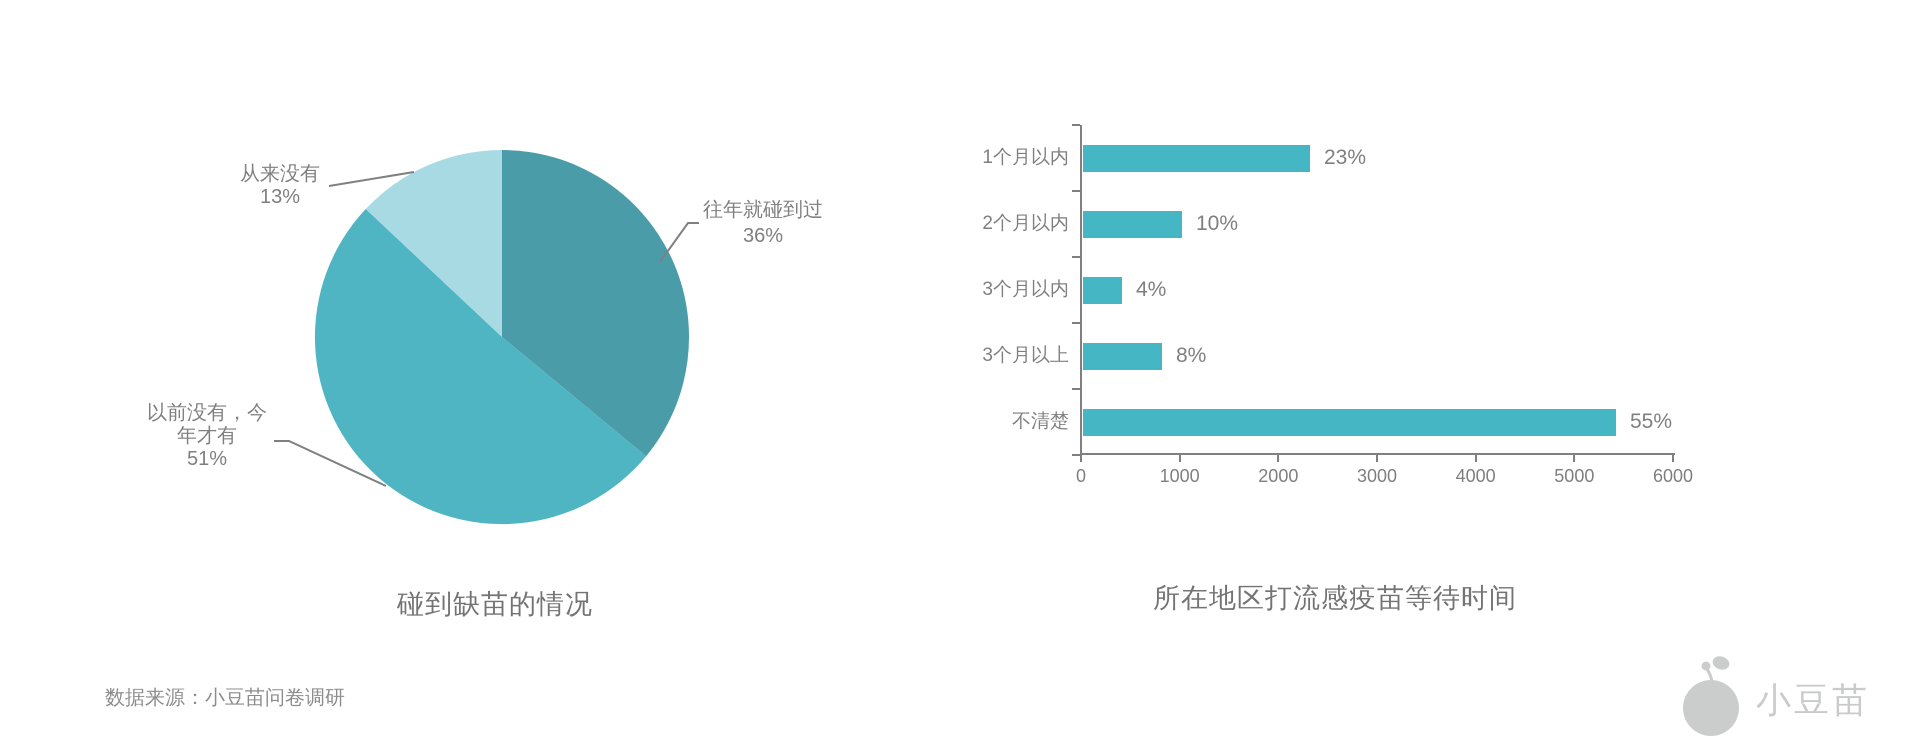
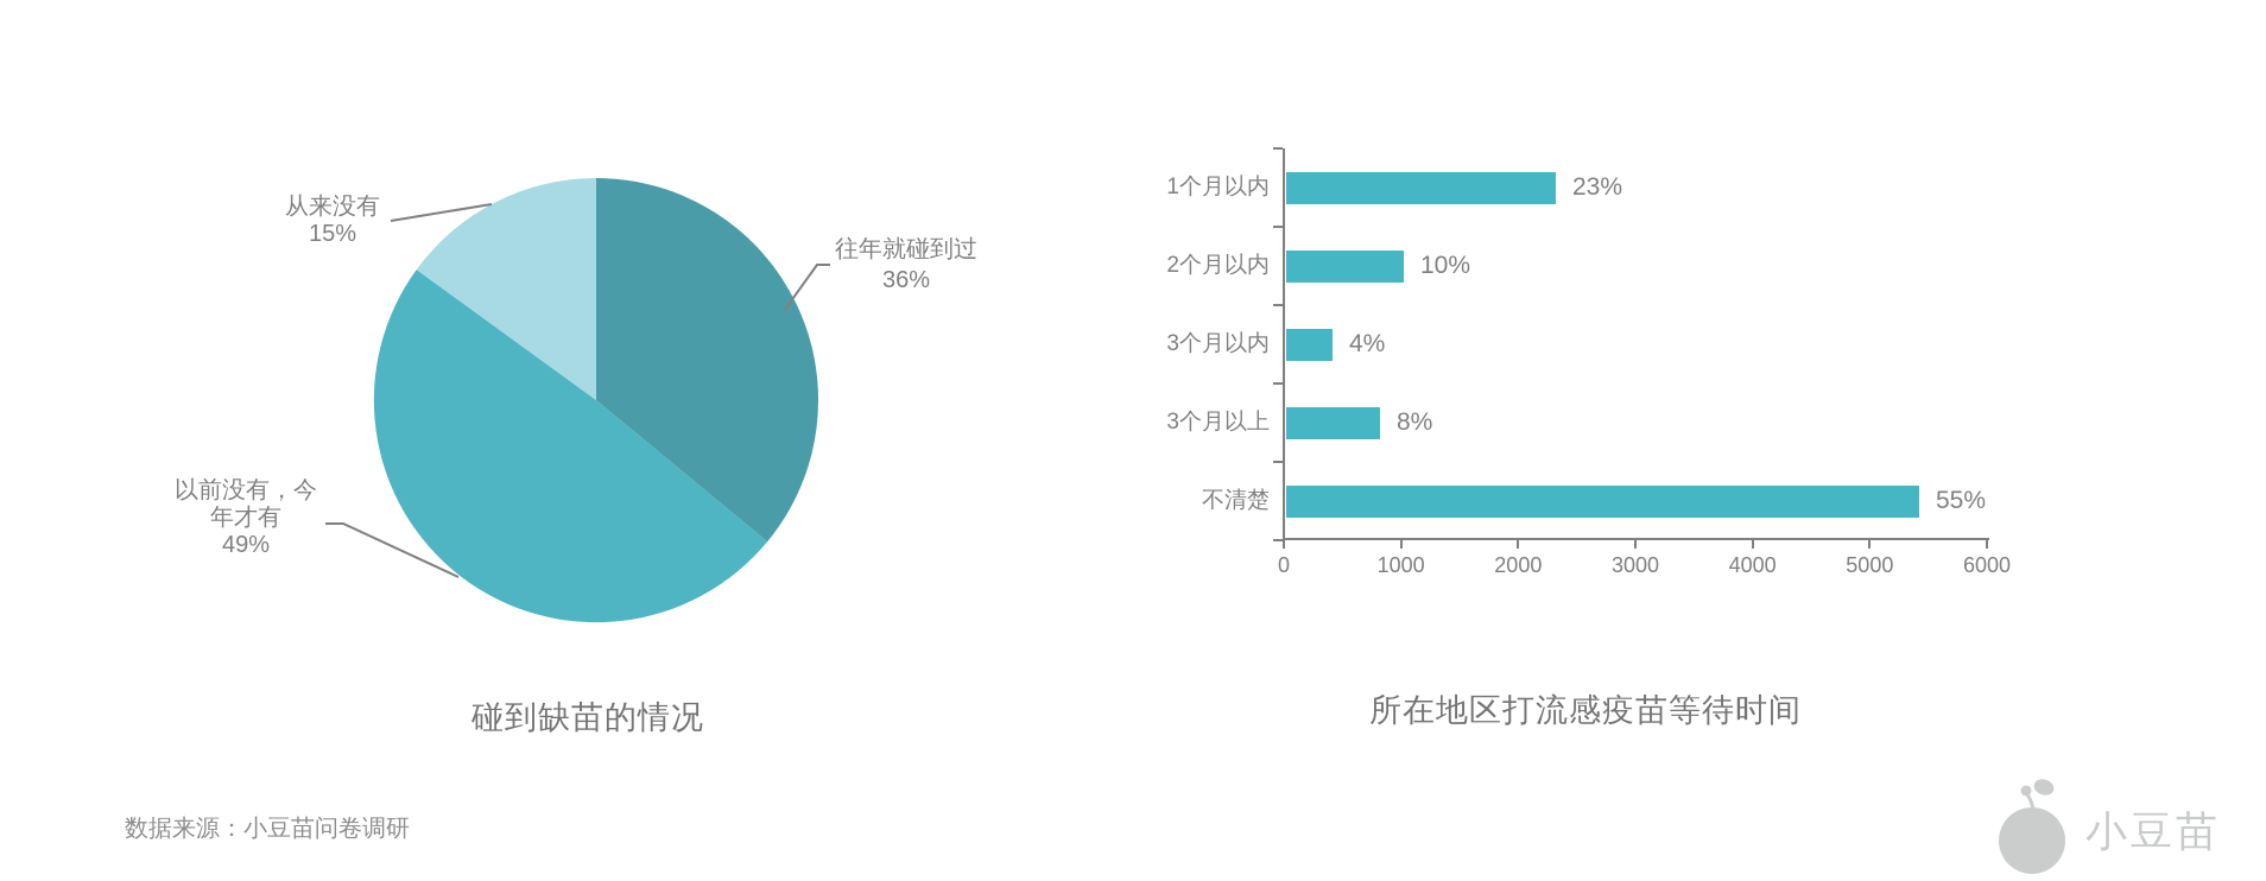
碰到缺苗的情况/以前没有，今年才有: 51% -> 49%
碰到缺苗的情况/从来没有: 13% -> 15%
